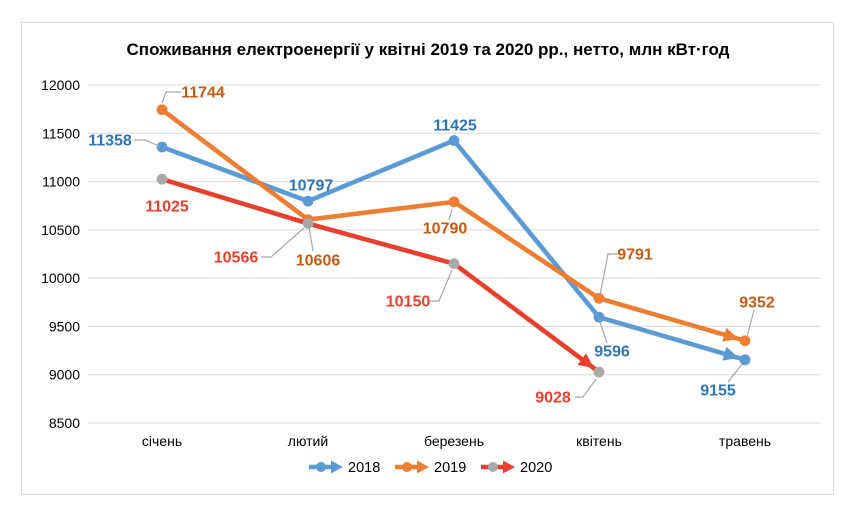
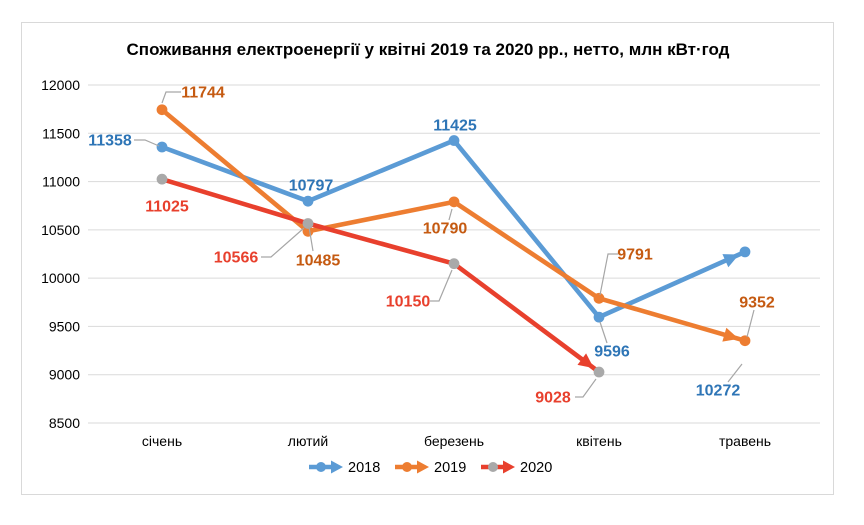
2019/лютий: 10606 -> 10485
2018/травень: 9155 -> 10272
